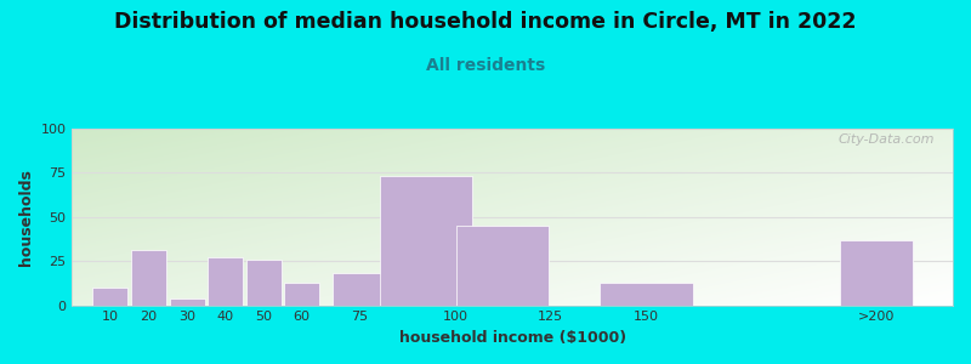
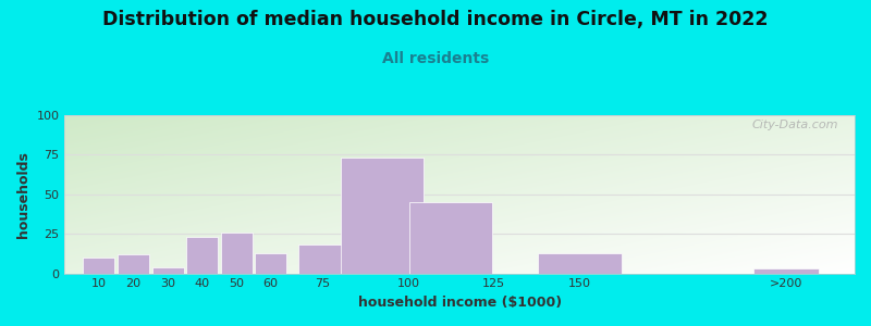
20: 31 -> 12
40: 27 -> 23
>200: 37 -> 3
